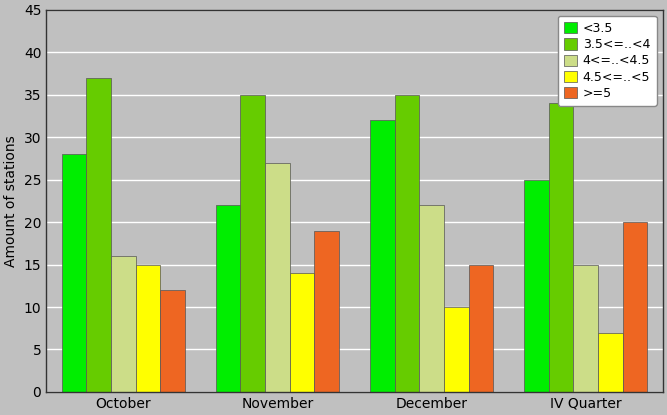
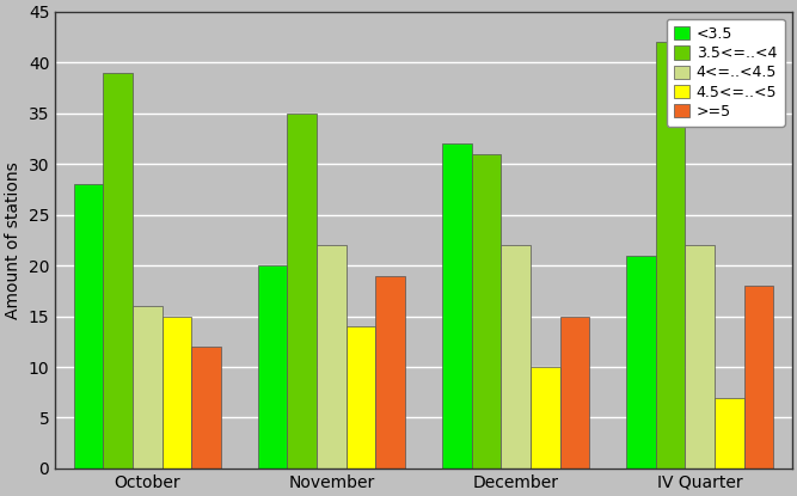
3.5<=..<4/October: 37 -> 39
<3.5/November: 22 -> 20
4<=..<4.5/November: 27 -> 22
3.5<=..<4/December: 35 -> 31
<3.5/IV Quarter: 25 -> 21
3.5<=..<4/IV Quarter: 34 -> 42
4<=..<4.5/IV Quarter: 15 -> 22
>=5/IV Quarter: 20 -> 18
